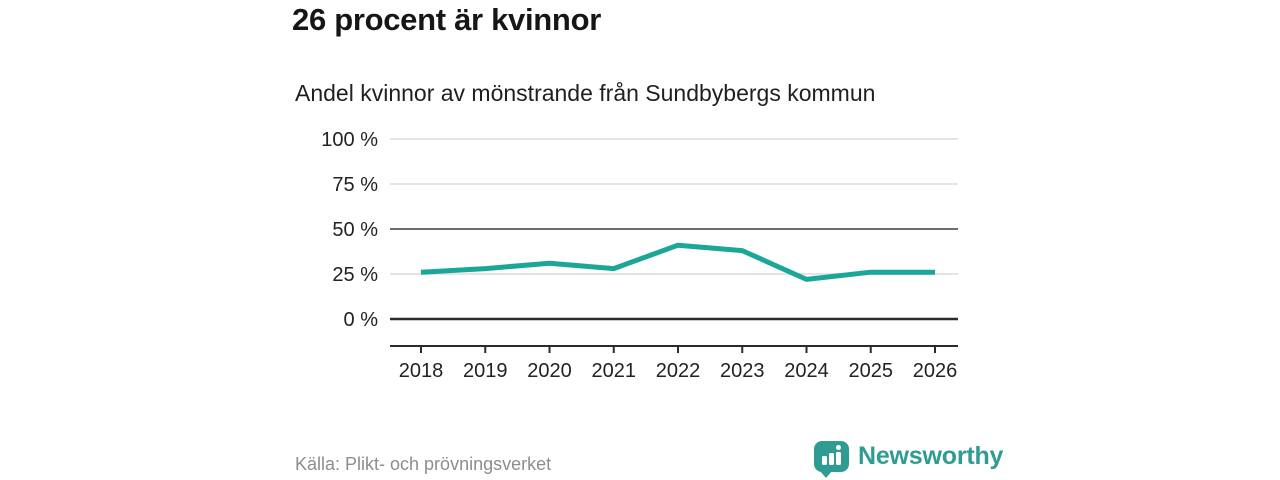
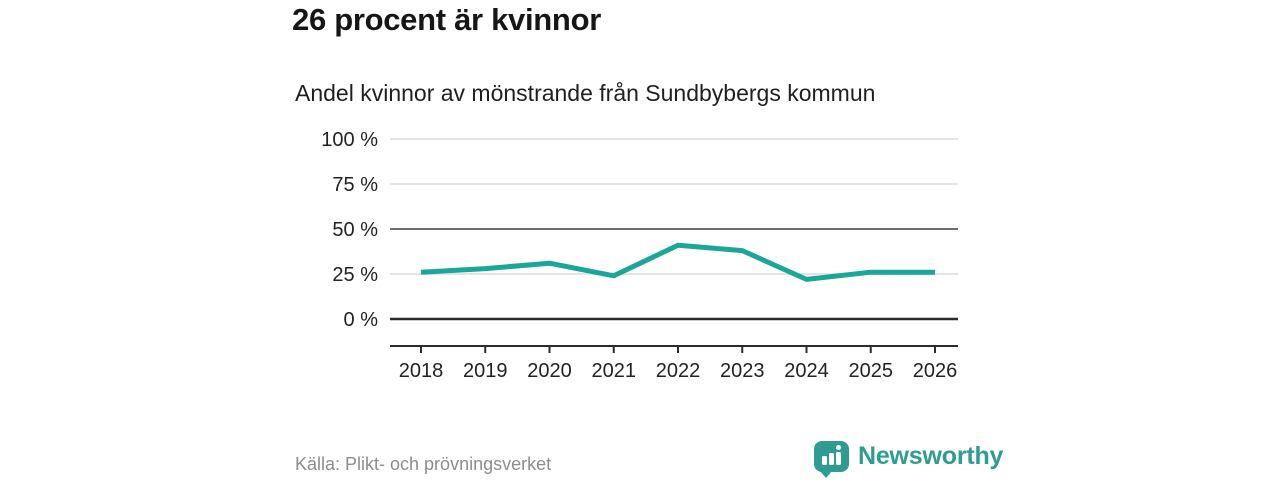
2021: 28% -> 24%
